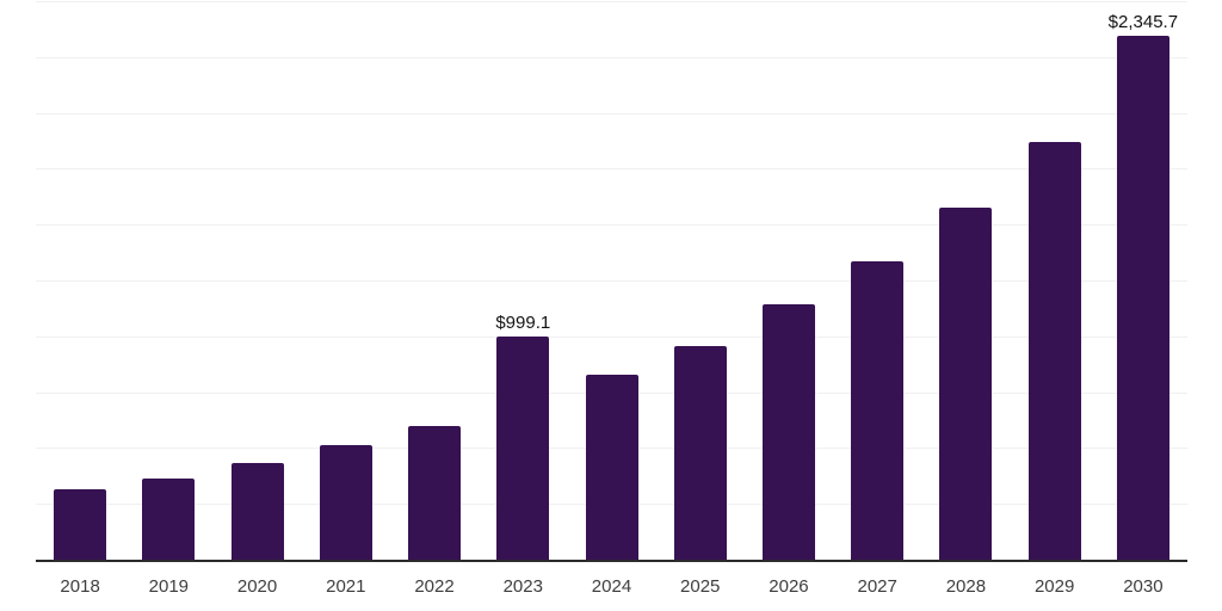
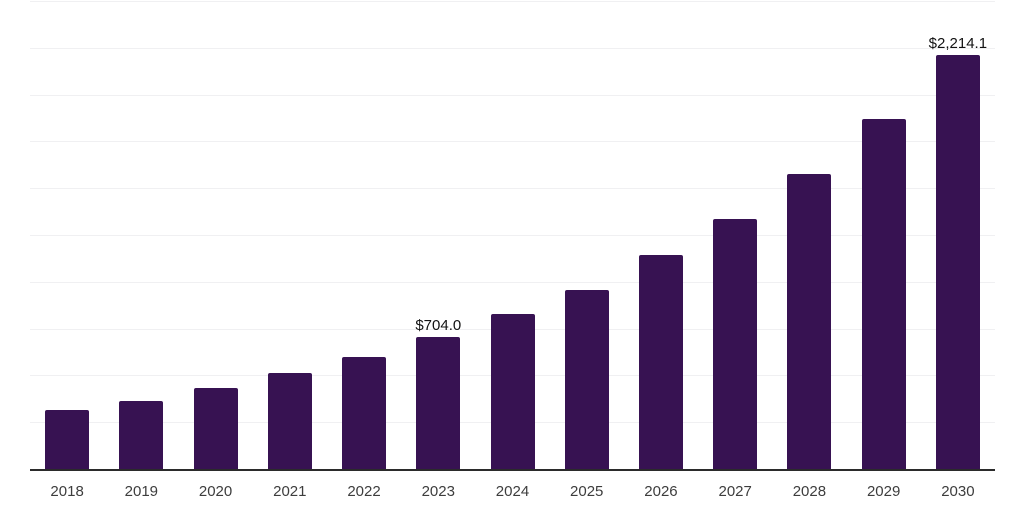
2023: $999.1 -> $704.0
2030: $2,345.7 -> $2,214.1
